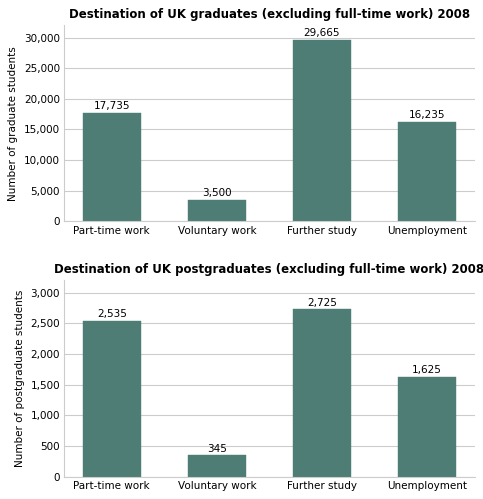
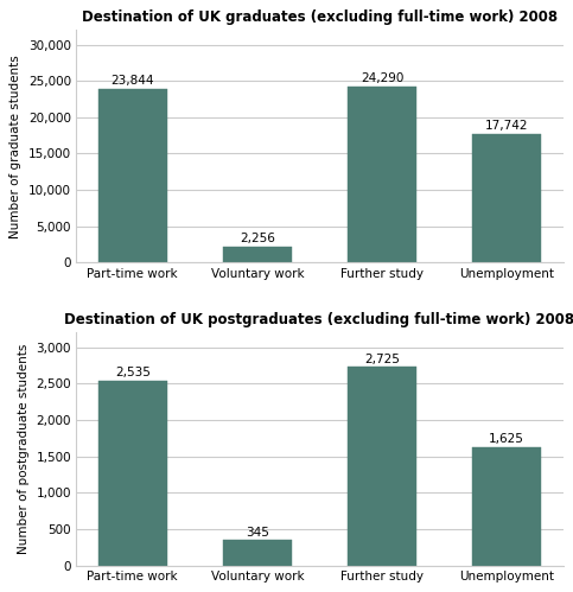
Destination of UK graduates (excluding full-time work) 2008/Part-time work: 17,735 -> 23,844
Destination of UK graduates (excluding full-time work) 2008/Voluntary work: 3,500 -> 2,256
Destination of UK graduates (excluding full-time work) 2008/Further study: 29,665 -> 24,290
Destination of UK graduates (excluding full-time work) 2008/Unemployment: 16,235 -> 17,742
